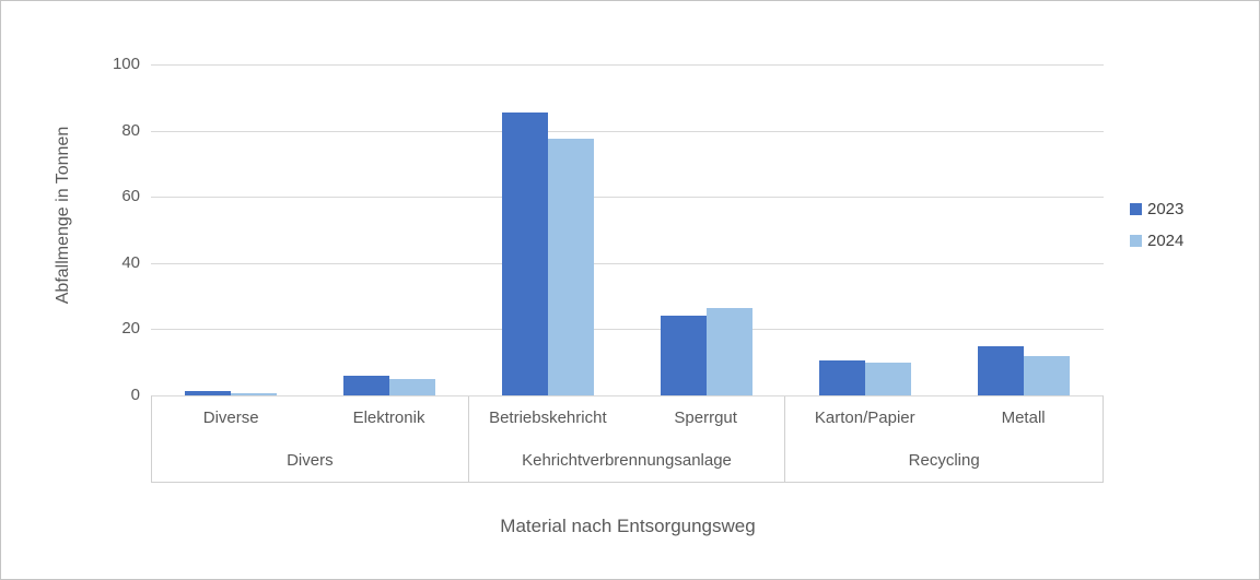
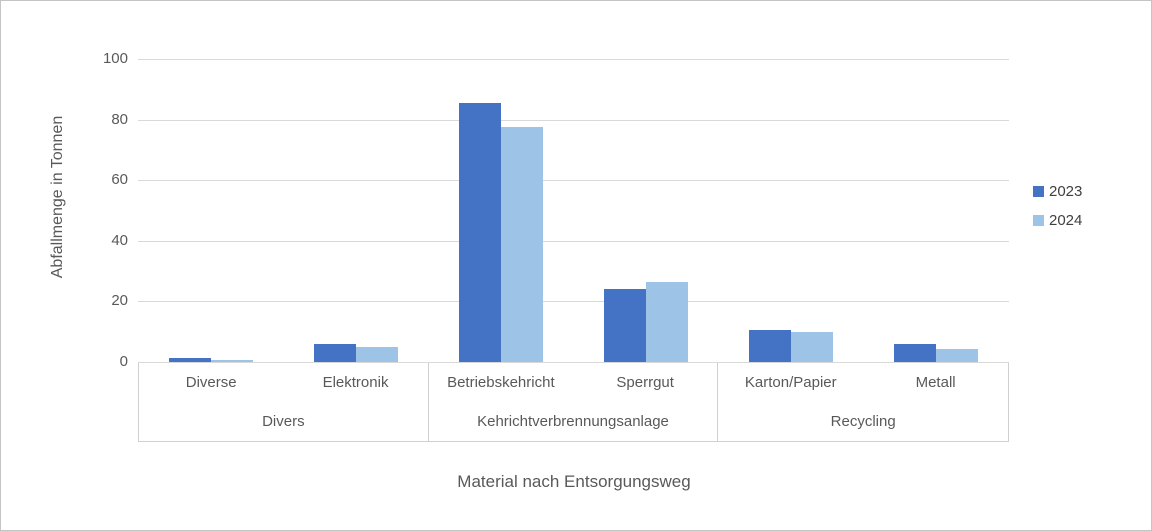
2023/Metall: 15 -> 6
2024/Metall: 12 -> 4
